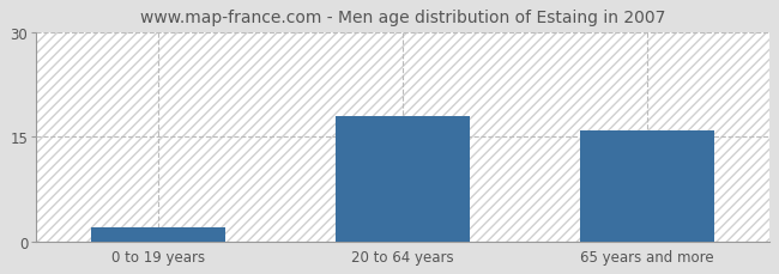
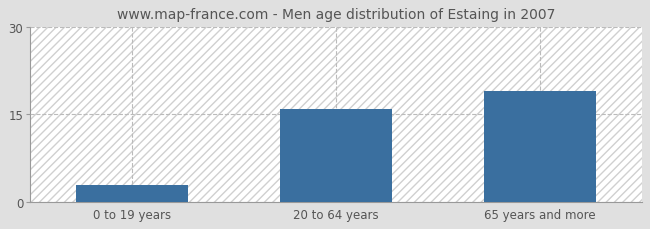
0 to 19 years: 2 -> 3
20 to 64 years: 18 -> 16
65 years and more: 16 -> 19
